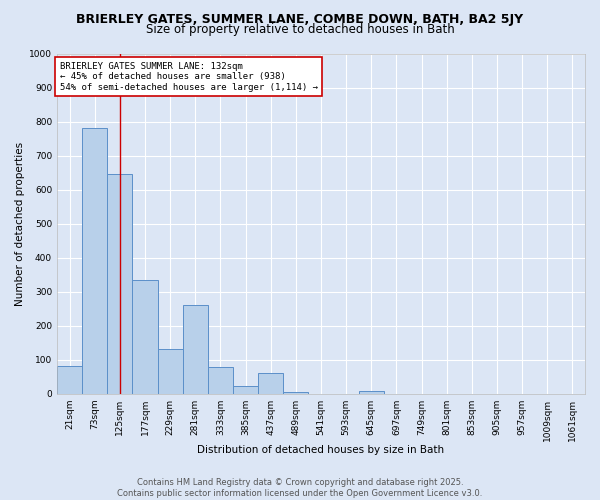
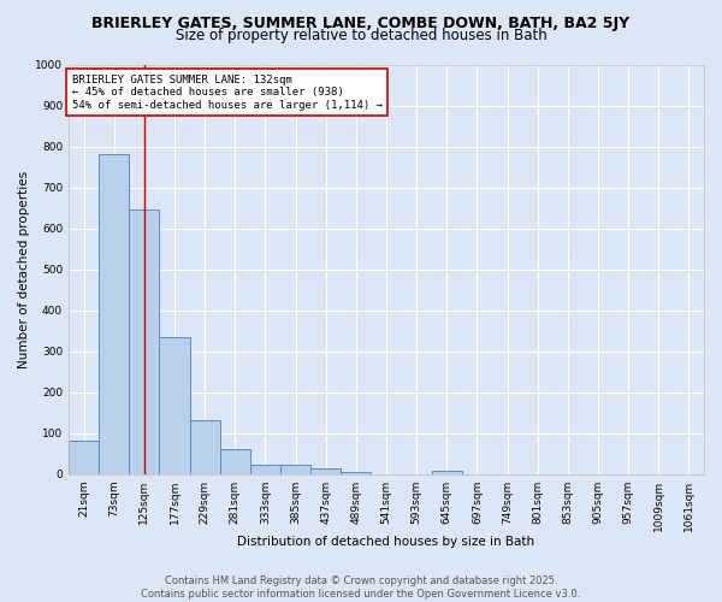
281sqm: 260 -> 60
333sqm: 80 -> 23
437sqm: 60 -> 15
